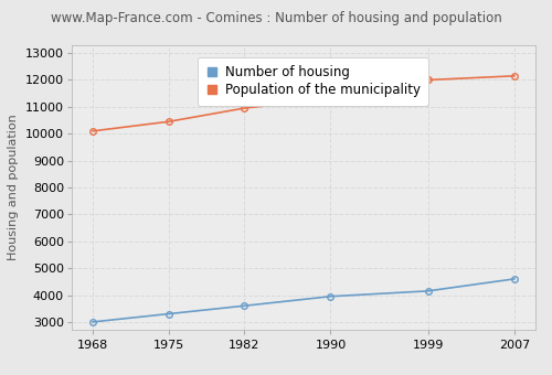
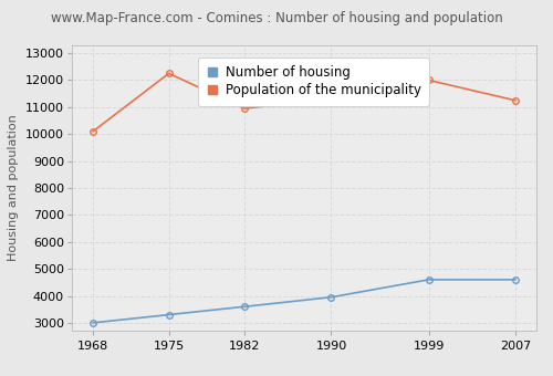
Population of the municipality/1975: 10450 -> 12250
Number of housing/1999: 4150 -> 4600
Population of the municipality/2007: 12150 -> 11250
